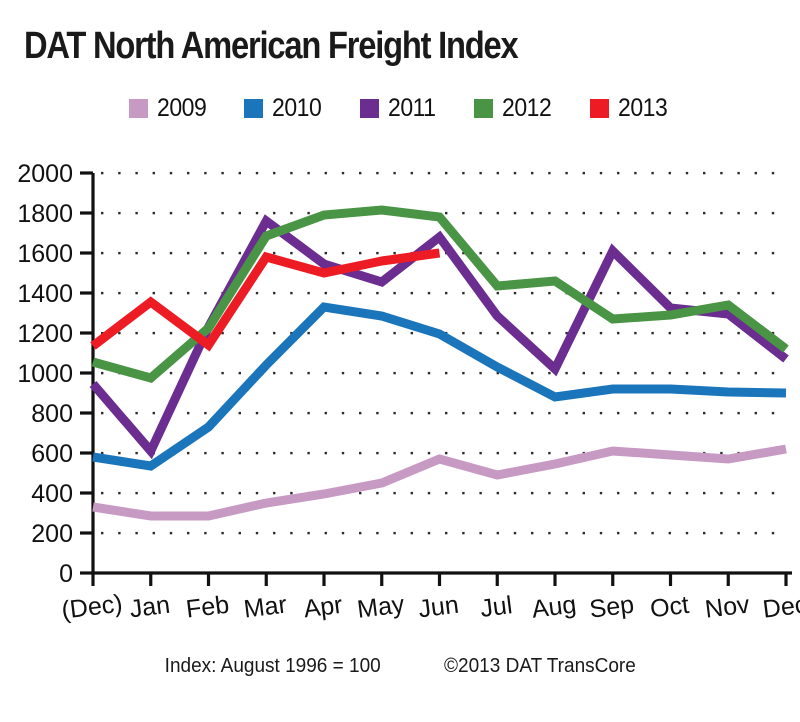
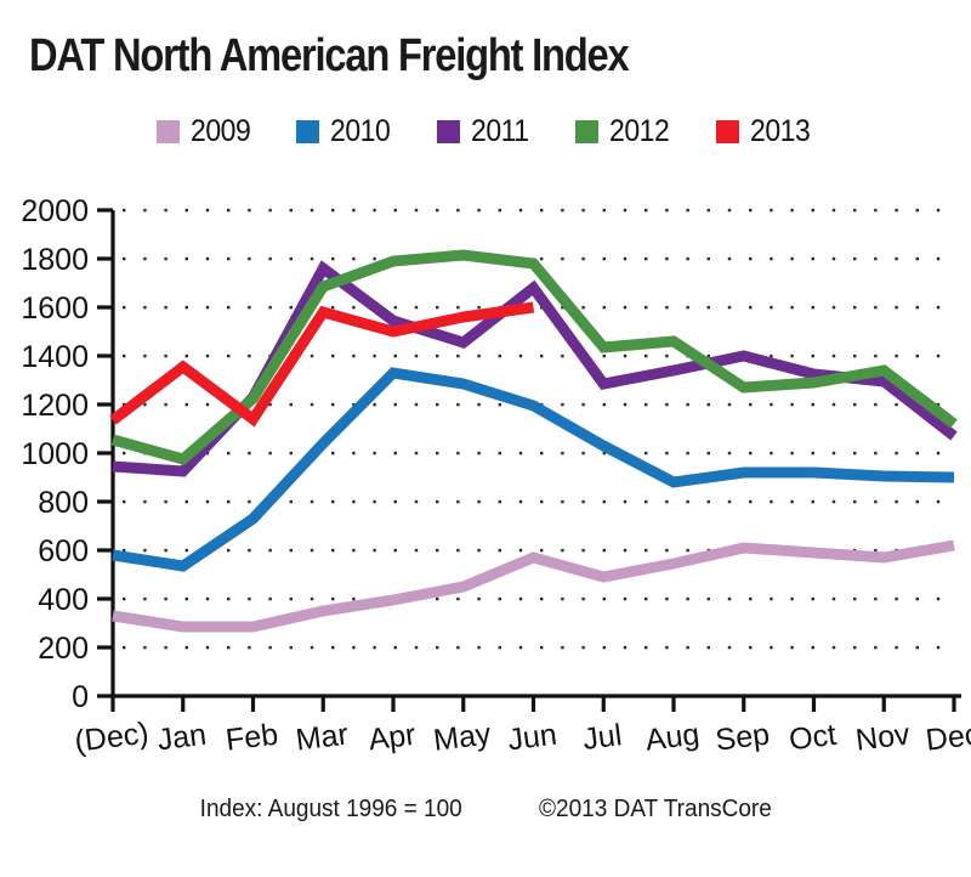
2011/Jan: 610 -> 920
2011/Aug: 1020 -> 1340
2011/Sep: 1610 -> 1400
